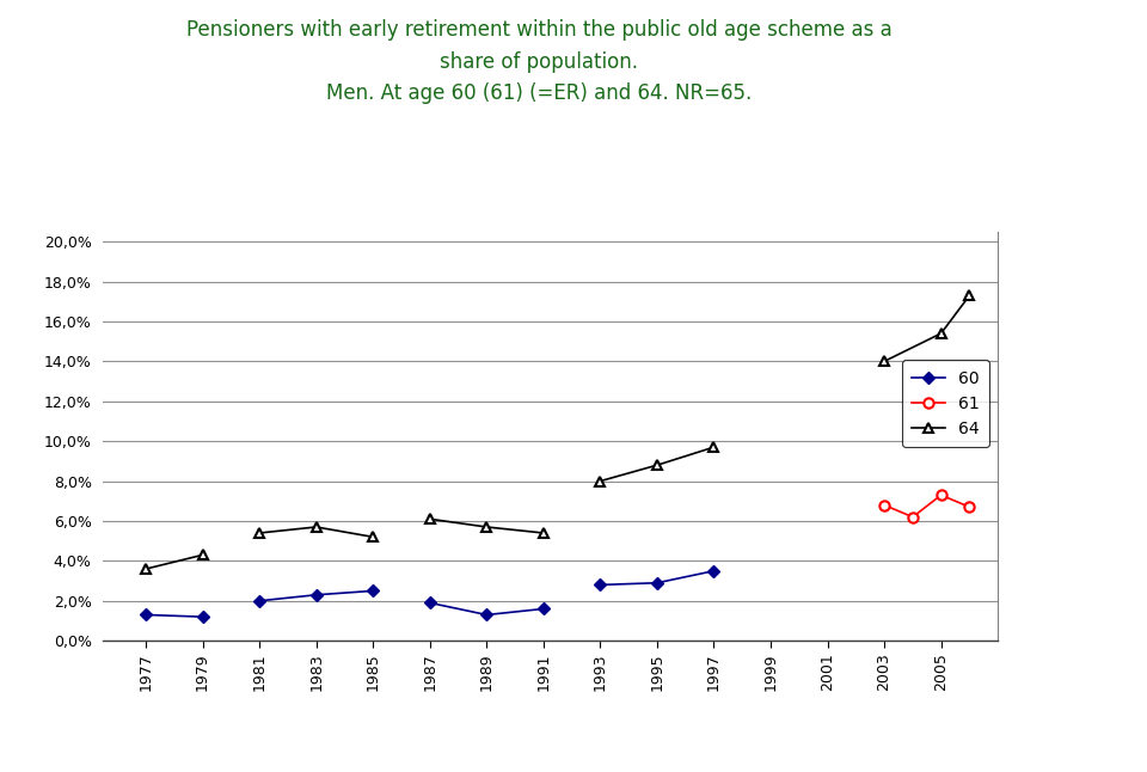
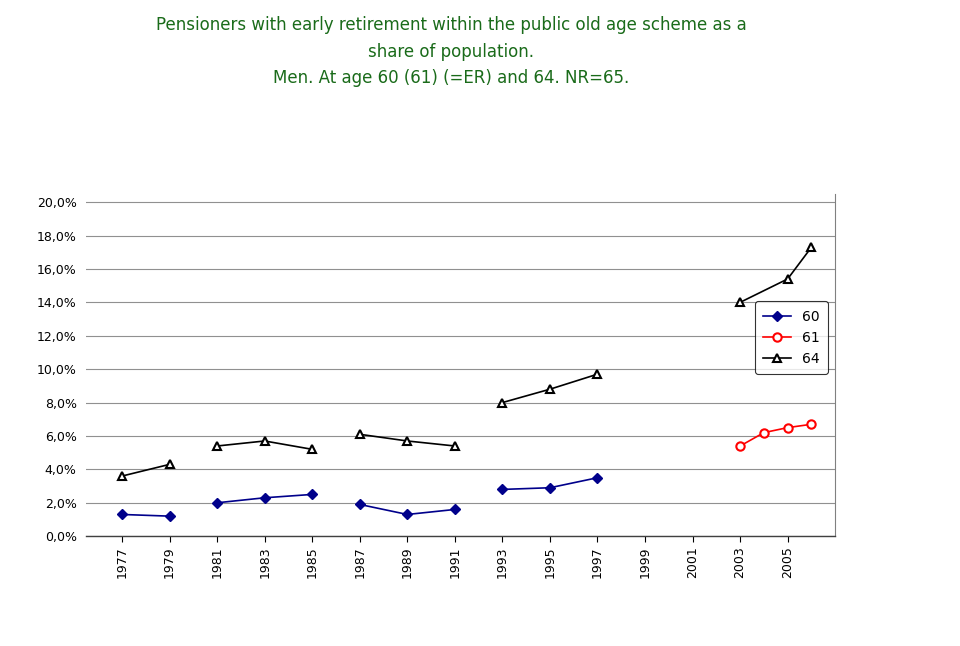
61/2003: 6,8% -> 5,4%
61/2005: 7,3% -> 6,5%
